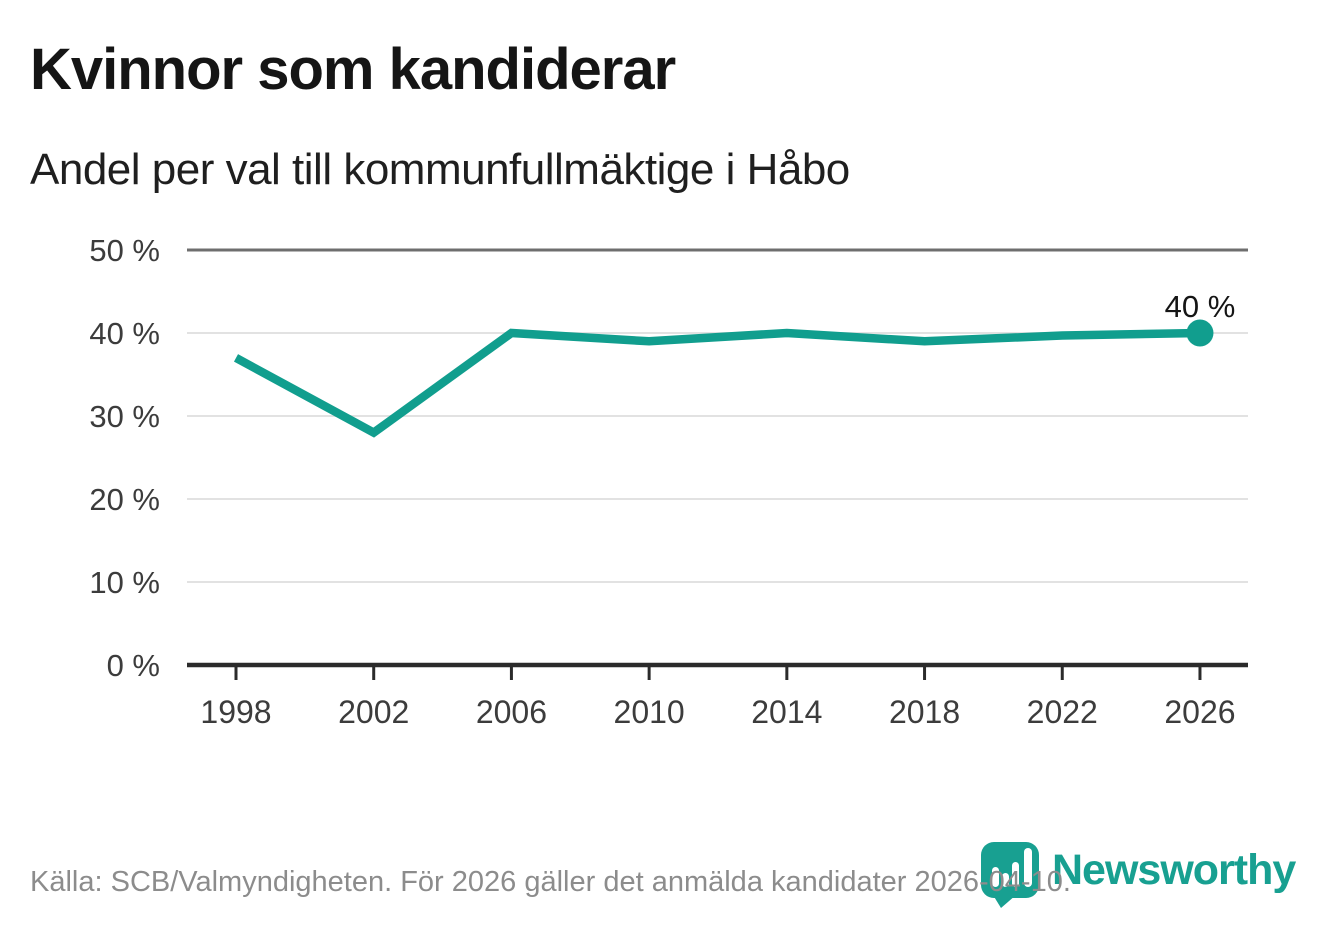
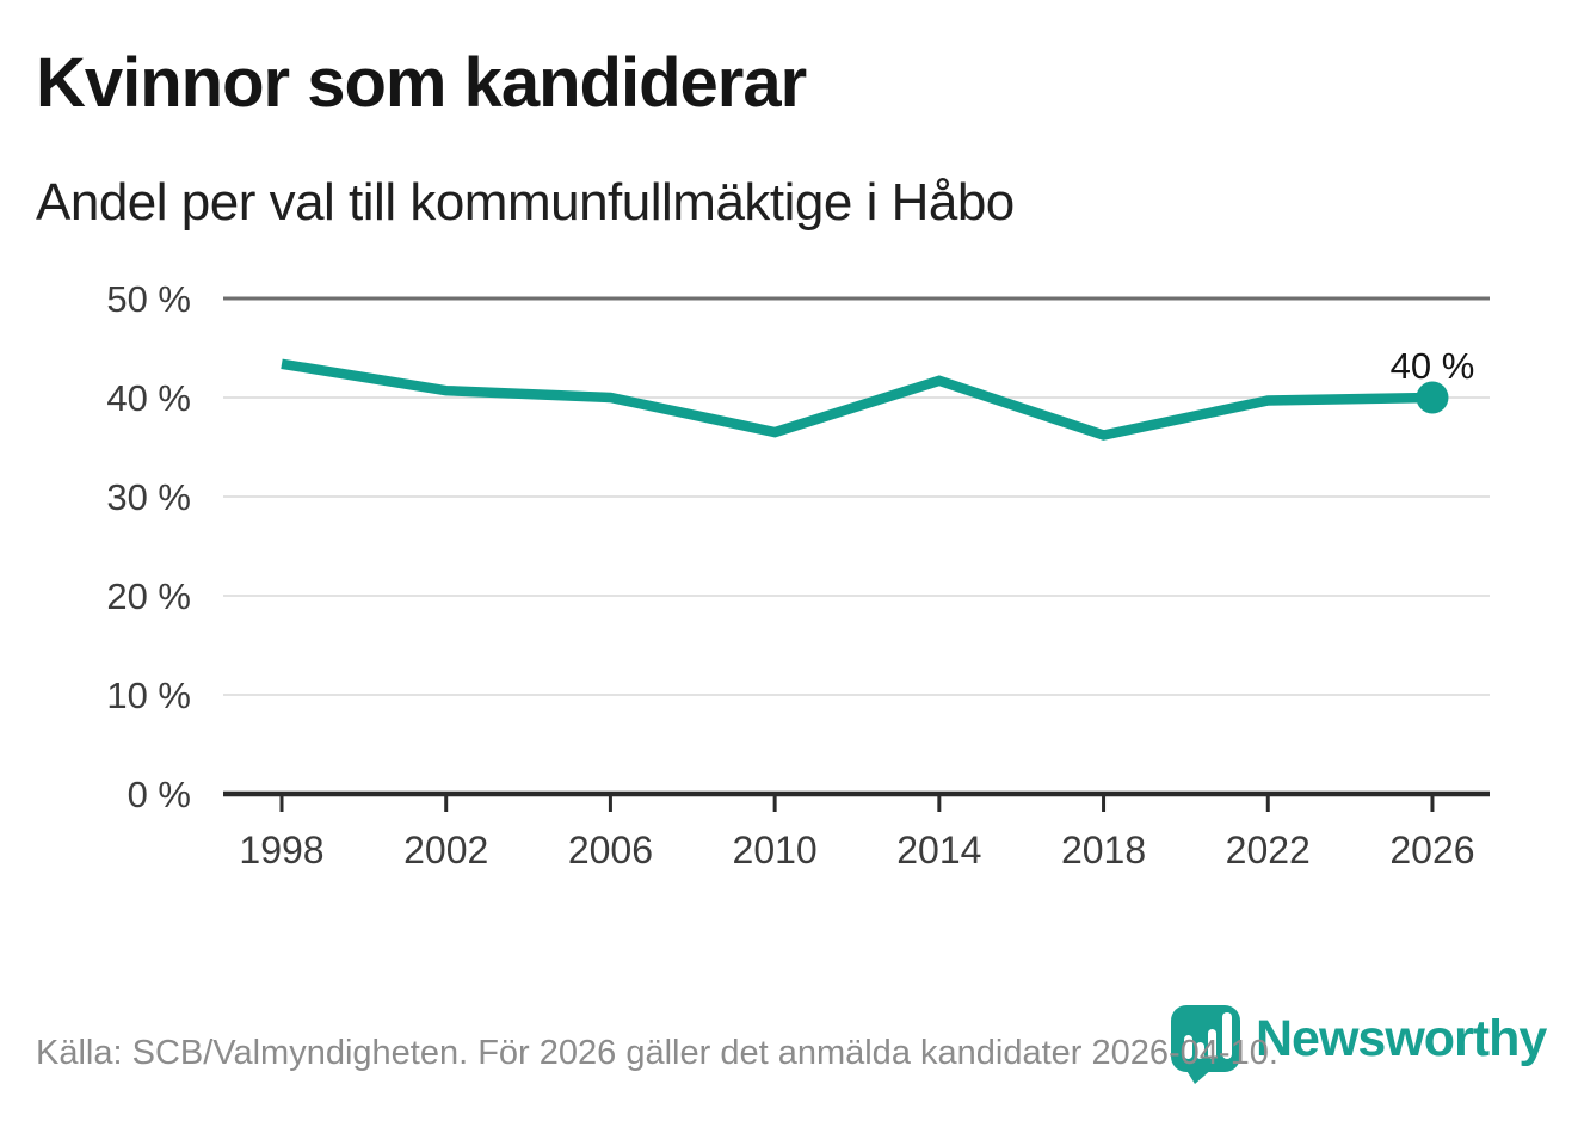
1998: 37% -> 43%
2002: 28% -> 41%
2010: 39% -> 36%
2014: 40% -> 42%
2018: 39% -> 36%
